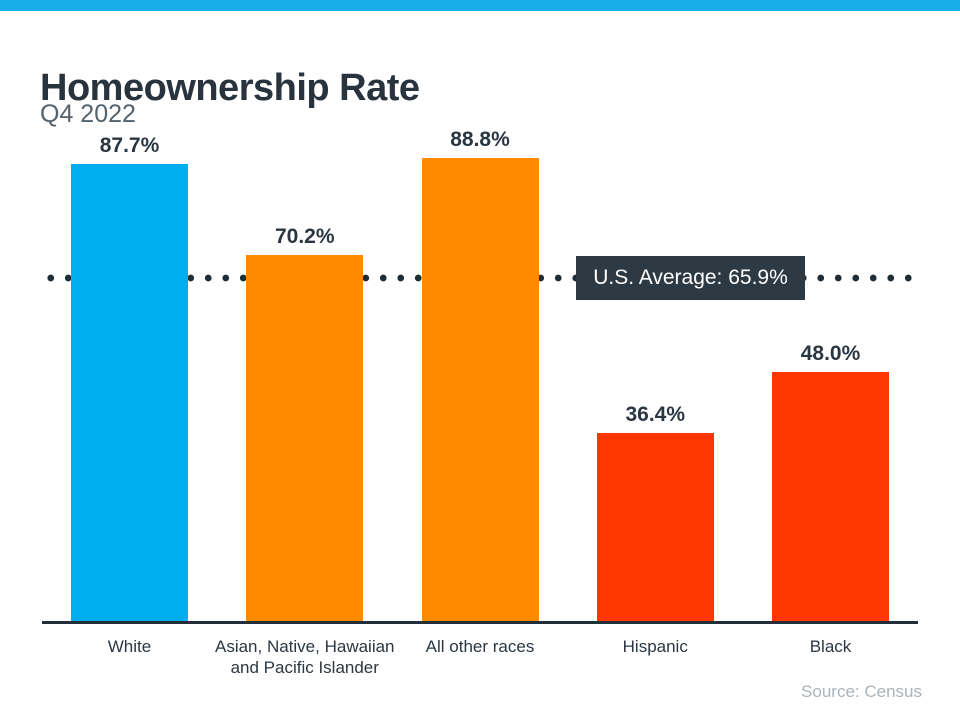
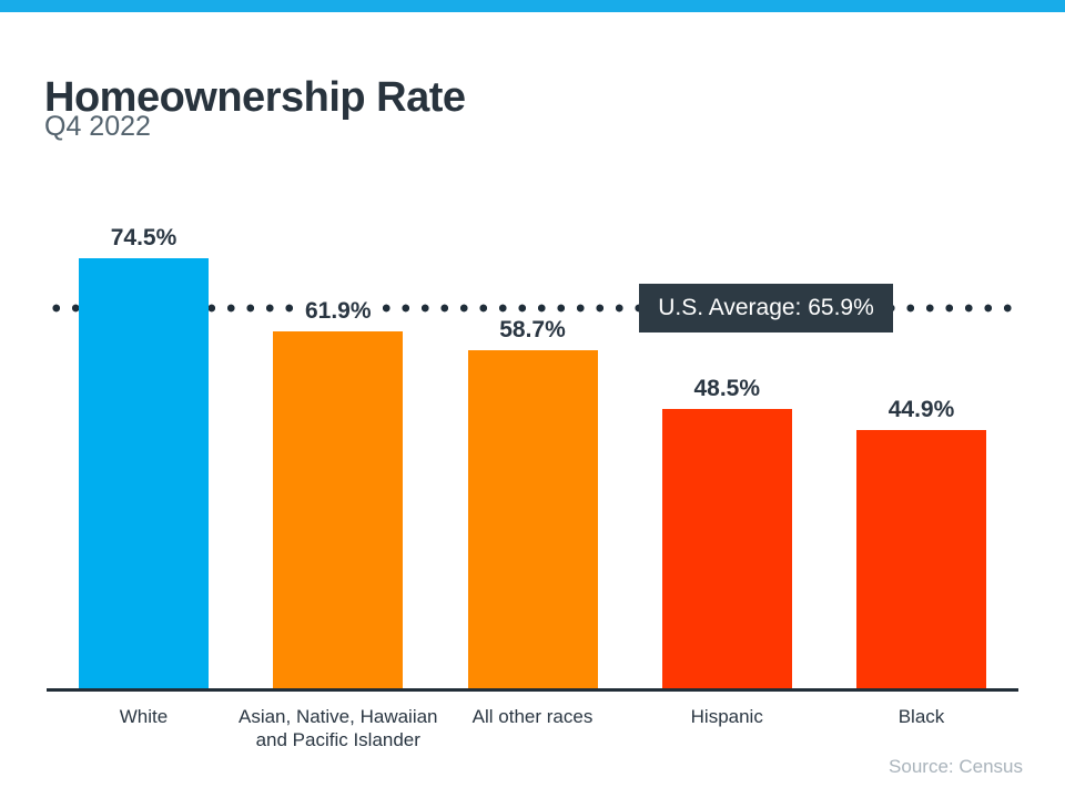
White: 87.7% -> 74.5%
Asian, Native, Hawaiian and Pacific Islander: 70.2% -> 61.9%
All other races: 88.8% -> 58.7%
Hispanic: 36.4% -> 48.5%
Black: 48.0% -> 44.9%
